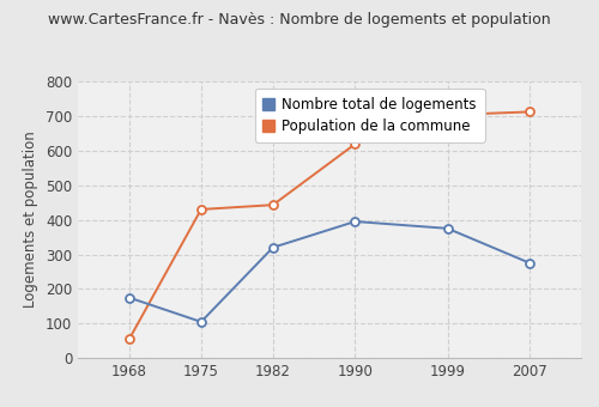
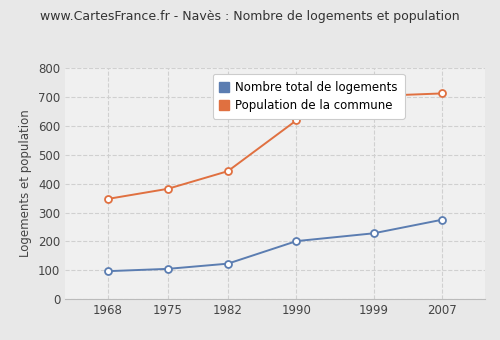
Nombre total de logements/1968: 175 -> 97
Population de la commune/1968: 55 -> 347
Population de la commune/1975: 430 -> 382
Nombre total de logements/1982: 320 -> 123
Nombre total de logements/1990: 395 -> 201
Nombre total de logements/1999: 375 -> 228
